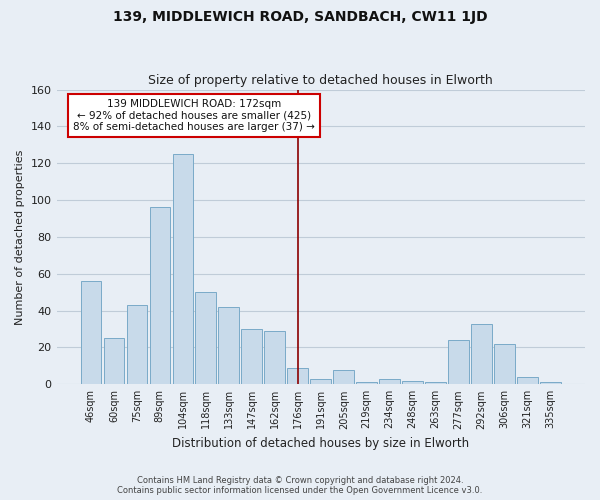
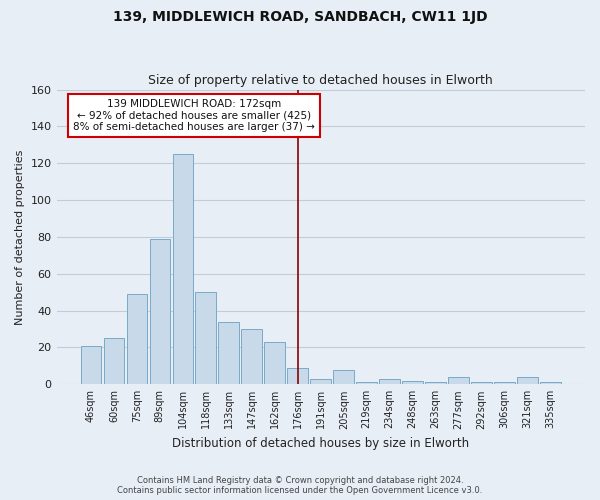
46sqm: 56 -> 21
75sqm: 43 -> 49
89sqm: 96 -> 79
133sqm: 42 -> 34
162sqm: 29 -> 23
277sqm: 24 -> 4
292sqm: 33 -> 1
306sqm: 22 -> 1
